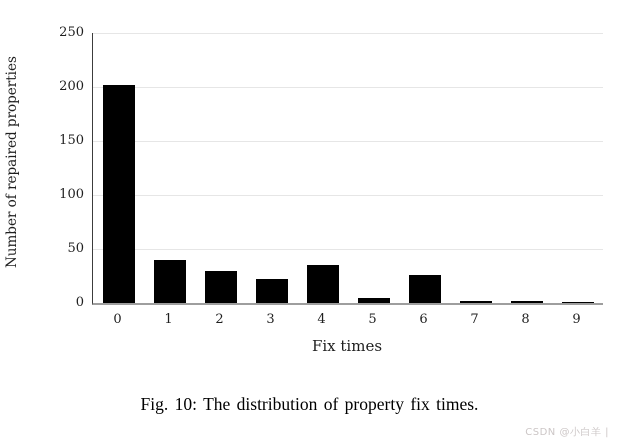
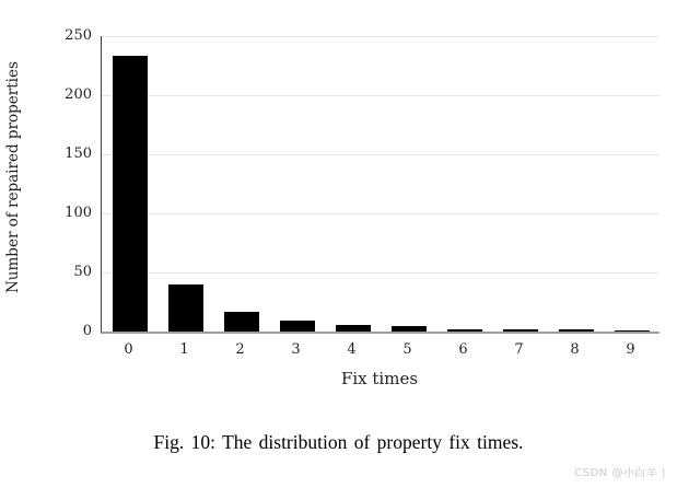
0: 202 -> 233
2: 30 -> 17
3: 22 -> 9
4: 35 -> 6
6: 26 -> 2
